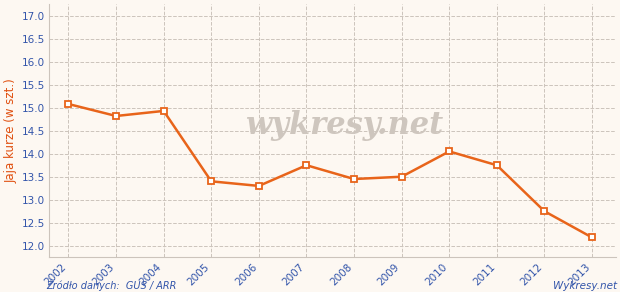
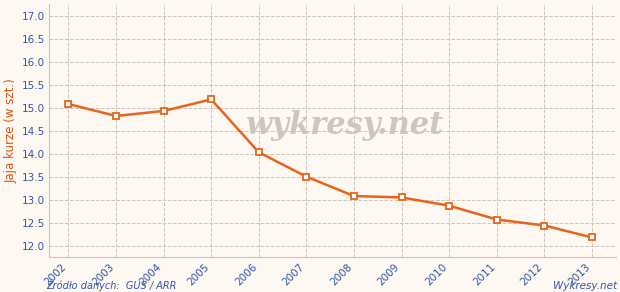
2005: 13.40 -> 15.18
2006: 13.30 -> 14.03
2007: 13.75 -> 13.50
2008: 13.45 -> 13.08
2009: 13.50 -> 13.05
2010: 14.05 -> 12.87
2011: 13.75 -> 12.57
2012: 12.75 -> 12.44
